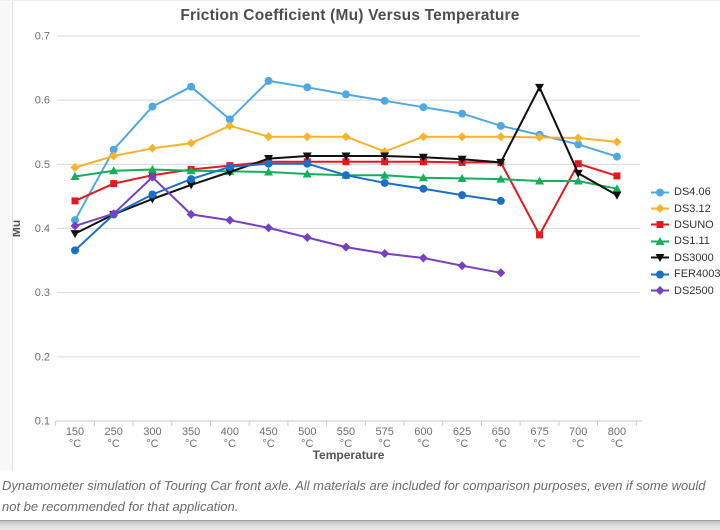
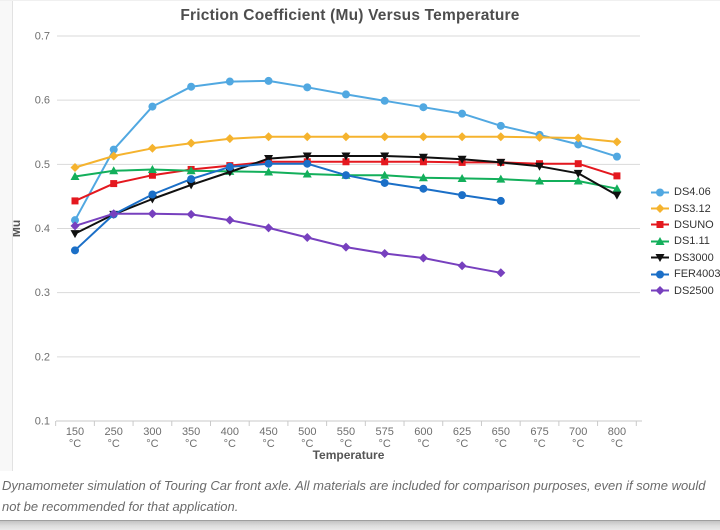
DS2500/300: 0.48 -> 0.42
DS4.06/400: 0.57 -> 0.63
DS3.12/400: 0.56 -> 0.54
DS3.12/575: 0.52 -> 0.54
DSUNO/675: 0.39 -> 0.50
DS3000/675: 0.62 -> 0.50
